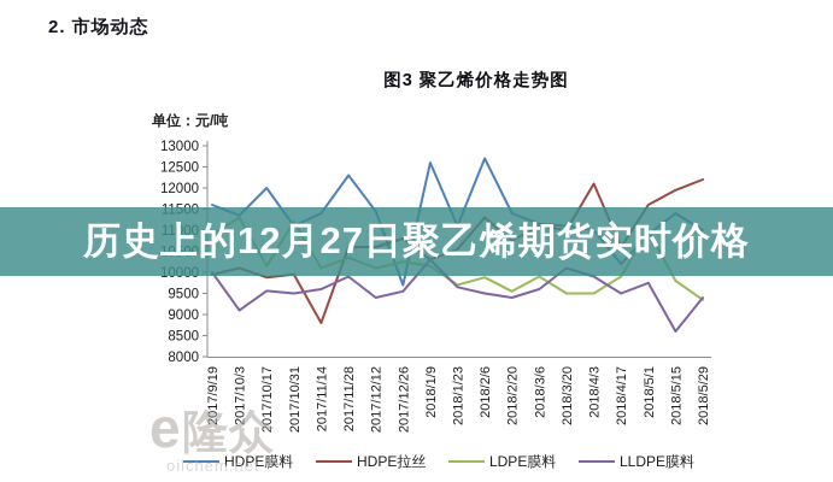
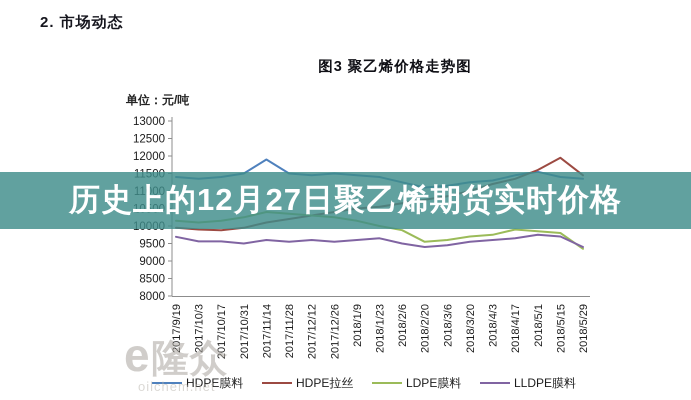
HDPE膜料/2017/9/19: 11600 -> 11400
LDPE膜料/2017/9/19: 10900 -> 10200
LLDPE膜料/2017/9/19: 10000 -> 9700
HDPE拉丝/2017/10/3: 10100 -> 9900
LDPE膜料/2017/10/3: 11300 -> 10100
LLDPE膜料/2017/10/3: 9100 -> 9600
HDPE膜料/2017/10/17: 12000 -> 11400
HDPE膜料/2017/10/31: 11100 -> 11500
LDPE膜料/2017/10/31: 11200 -> 10200
HDPE膜料/2017/11/14: 11400 -> 11900
HDPE拉丝/2017/11/14: 8800 -> 10100
LDPE膜料/2017/11/14: 10100 -> 10400
HDPE膜料/2017/11/28: 12300 -> 11500
HDPE拉丝/2017/11/28: 10600 -> 10200
LLDPE膜料/2017/11/28: 9900 -> 9600
HDPE拉丝/2017/12/12: 10600 -> 10300
LDPE膜料/2017/12/12: 10100 -> 10300
LLDPE膜料/2017/12/12: 9400 -> 9600
HDPE膜料/2017/12/26: 9700 -> 11500
HDPE拉丝/2017/12/26: 10800 -> 10400
HDPE膜料/2018/1/9: 12600 -> 11400
HDPE拉丝/2018/1/9: 10300 -> 10500
LLDPE膜料/2018/1/9: 10300 -> 9600
HDPE膜料/2018/1/23: 11100 -> 11400
LDPE膜料/2018/1/23: 9700 -> 10000
HDPE膜料/2018/2/6: 12700 -> 11200
HDPE拉丝/2018/2/6: 11300 -> 10600
HDPE膜料/2018/2/20: 11400 -> 11100
HDPE拉丝/2018/3/6: 11100 -> 10800
LDPE膜料/2018/3/6: 9900 -> 9600
LLDPE膜料/2018/3/6: 9600 -> 9400
HDPE膜料/2018/3/20: 11100 -> 11200
LDPE膜料/2018/3/20: 9500 -> 9700
LLDPE膜料/2018/3/20: 10100 -> 9600
HDPE膜料/2018/4/3: 11000 -> 11300
HDPE拉丝/2018/4/3: 12100 -> 11200
LDPE膜料/2018/4/3: 9500 -> 9800
LLDPE膜料/2018/4/3: 9900 -> 9600
HDPE膜料/2018/4/17: 10200 -> 11400
HDPE拉丝/2018/4/17: 10600 -> 11400
LLDPE膜料/2018/4/17: 9500 -> 9600
HDPE膜料/2018/5/1: 10900 -> 11600
LDPE膜料/2018/5/1: 11000 -> 9800
LLDPE膜料/2018/5/15: 8600 -> 9700
HDPE膜料/2018/5/29: 11000 -> 11400
HDPE拉丝/2018/5/29: 12200 -> 11400
